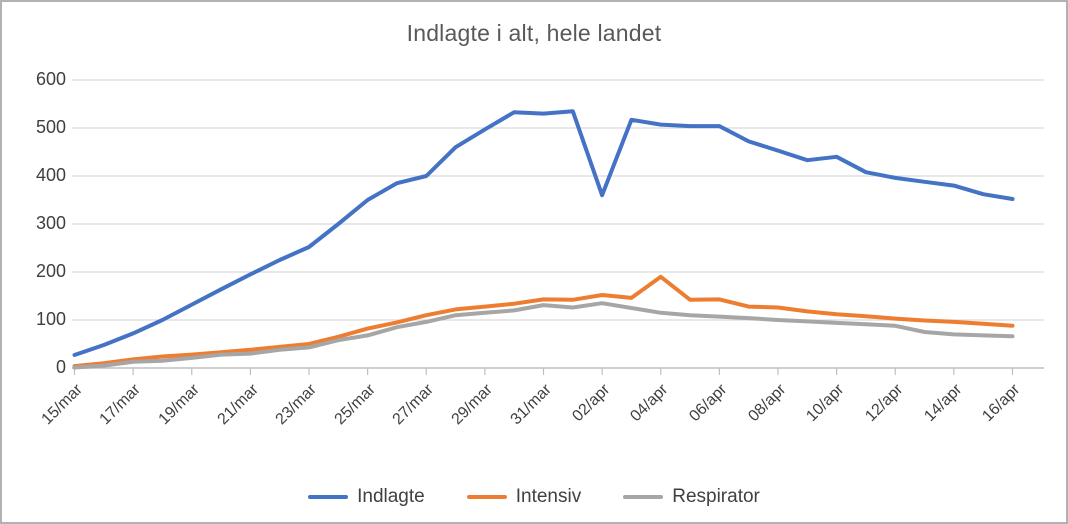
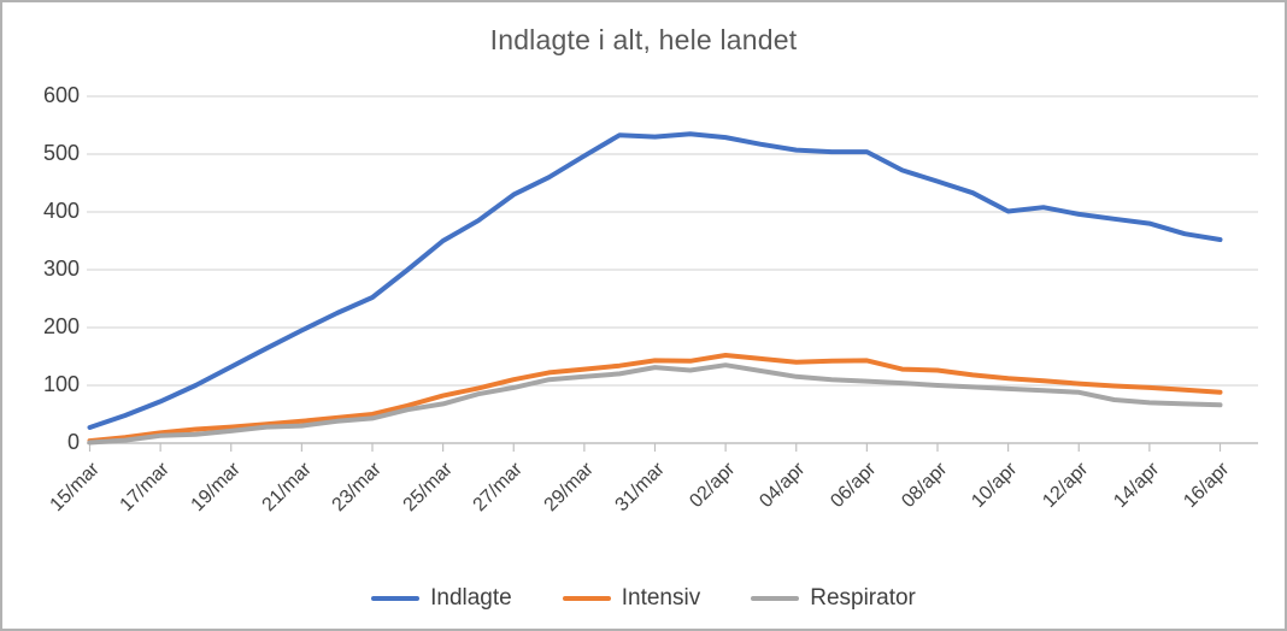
Indlagte/27/mar: 400 -> 430
Indlagte/02/apr: 360 -> 530
Intensiv/04/apr: 190 -> 140
Indlagte/10/apr: 440 -> 400
